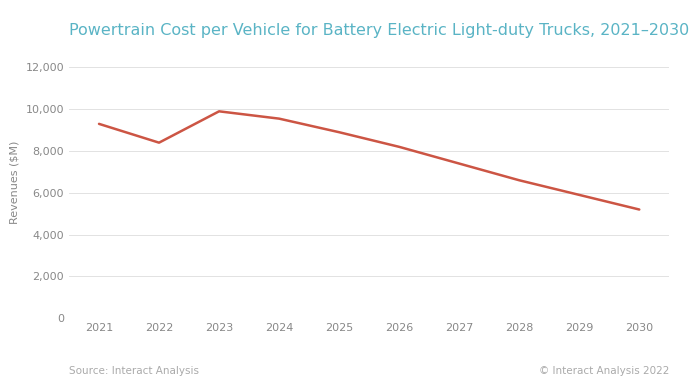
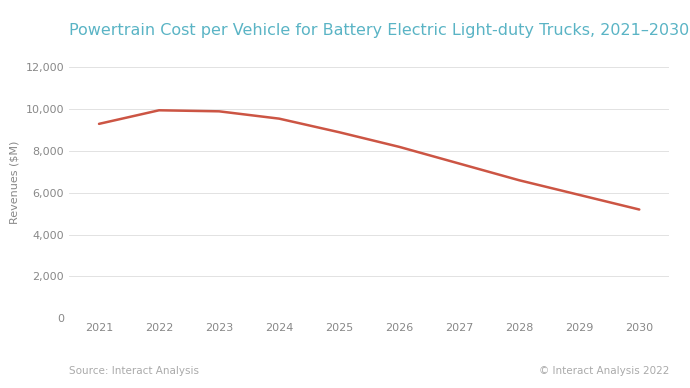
2022: 8,400 -> 9,950
